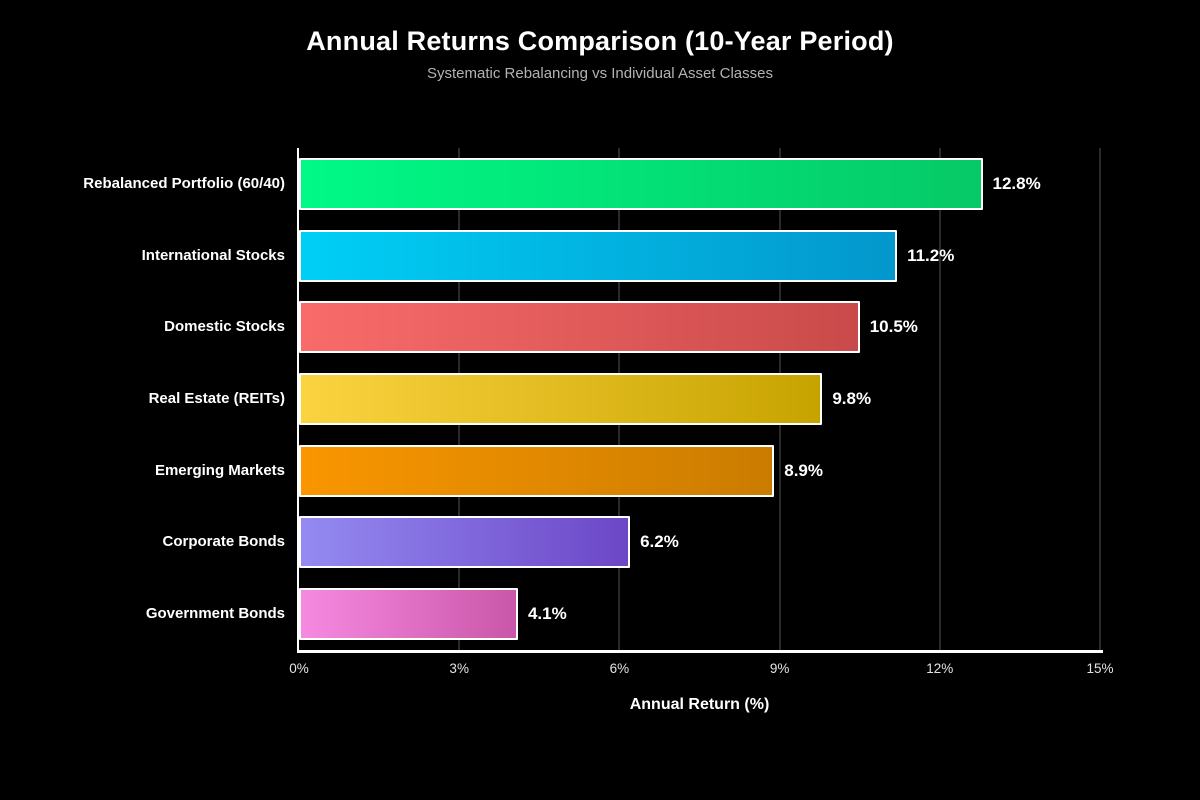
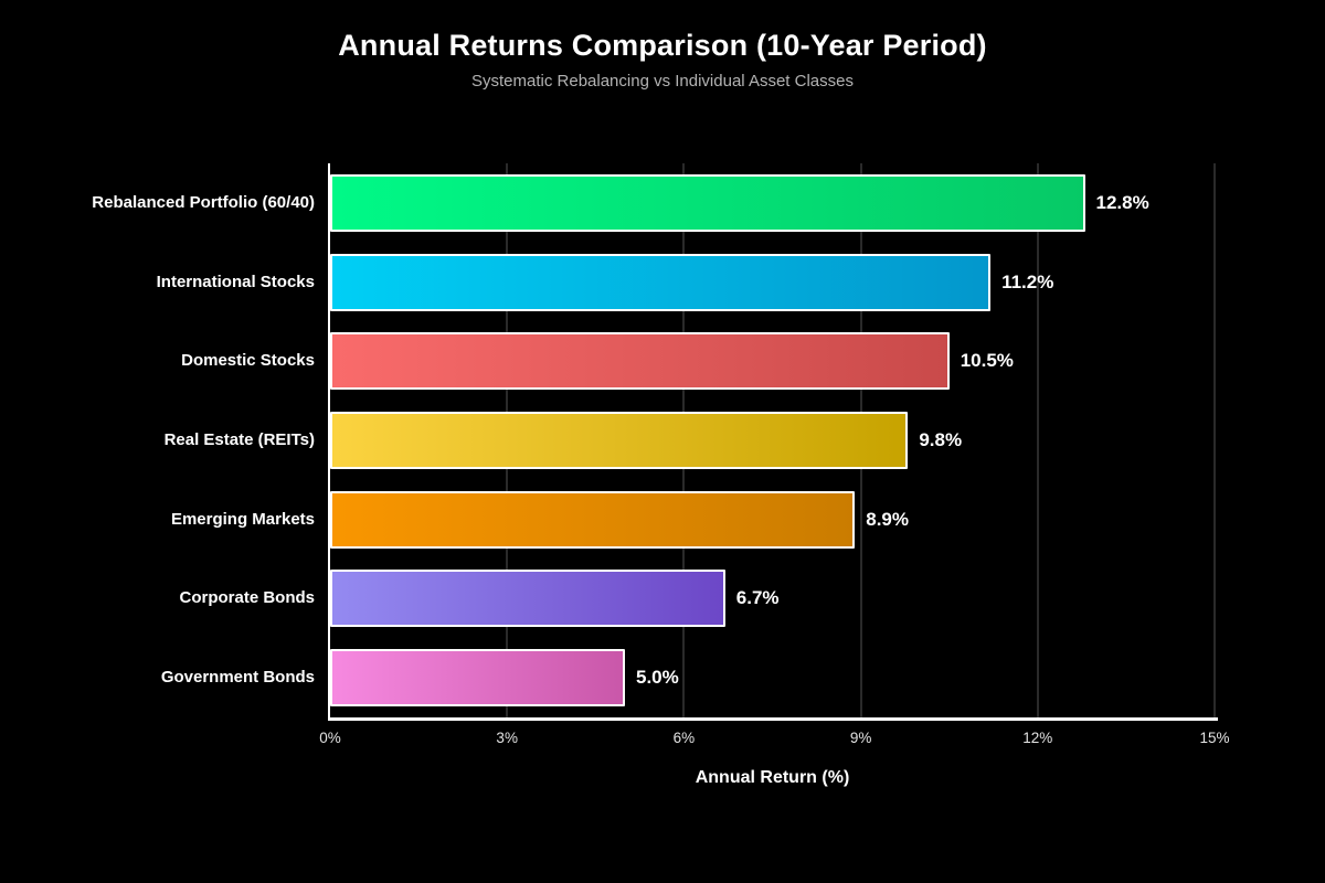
Corporate Bonds: 6.2% -> 6.7%
Government Bonds: 4.1% -> 5.0%
